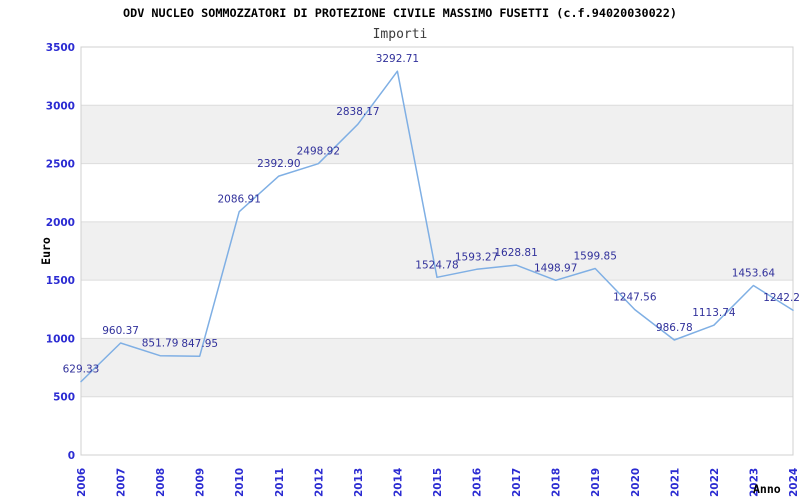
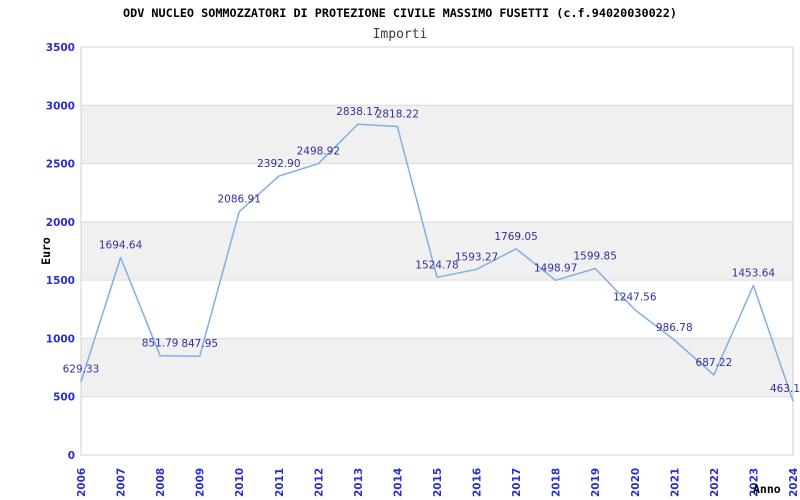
2007: 960.37 -> 1694.64
2014: 3292.71 -> 2818.22
2017: 1628.81 -> 1769.05
2022: 1113.74 -> 687.22
2024: 1242.2 -> 463.1
